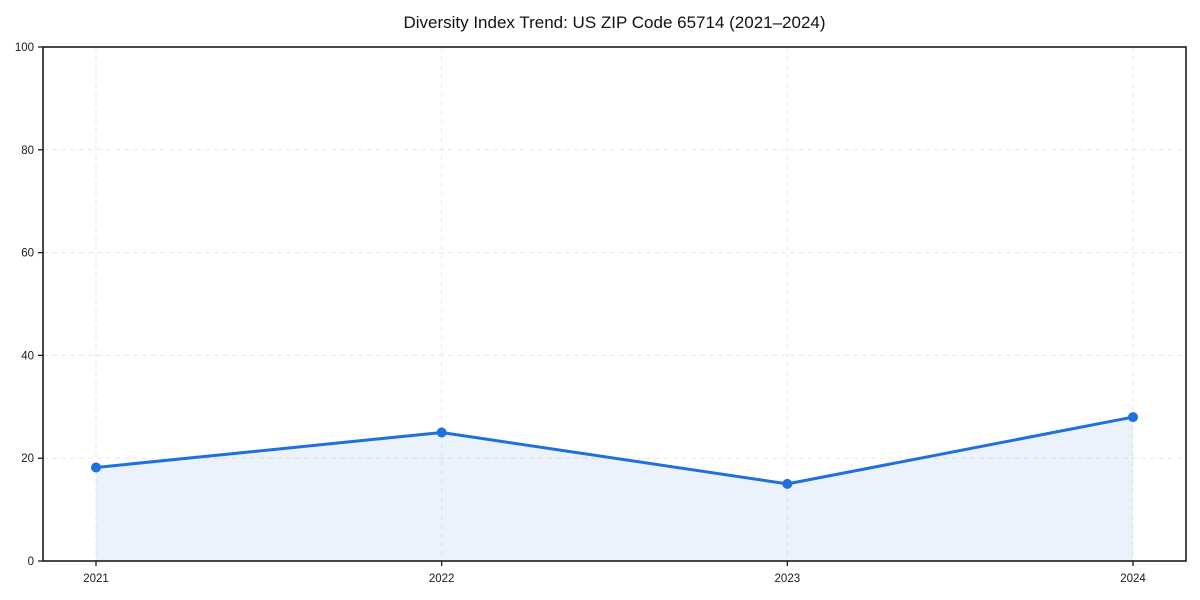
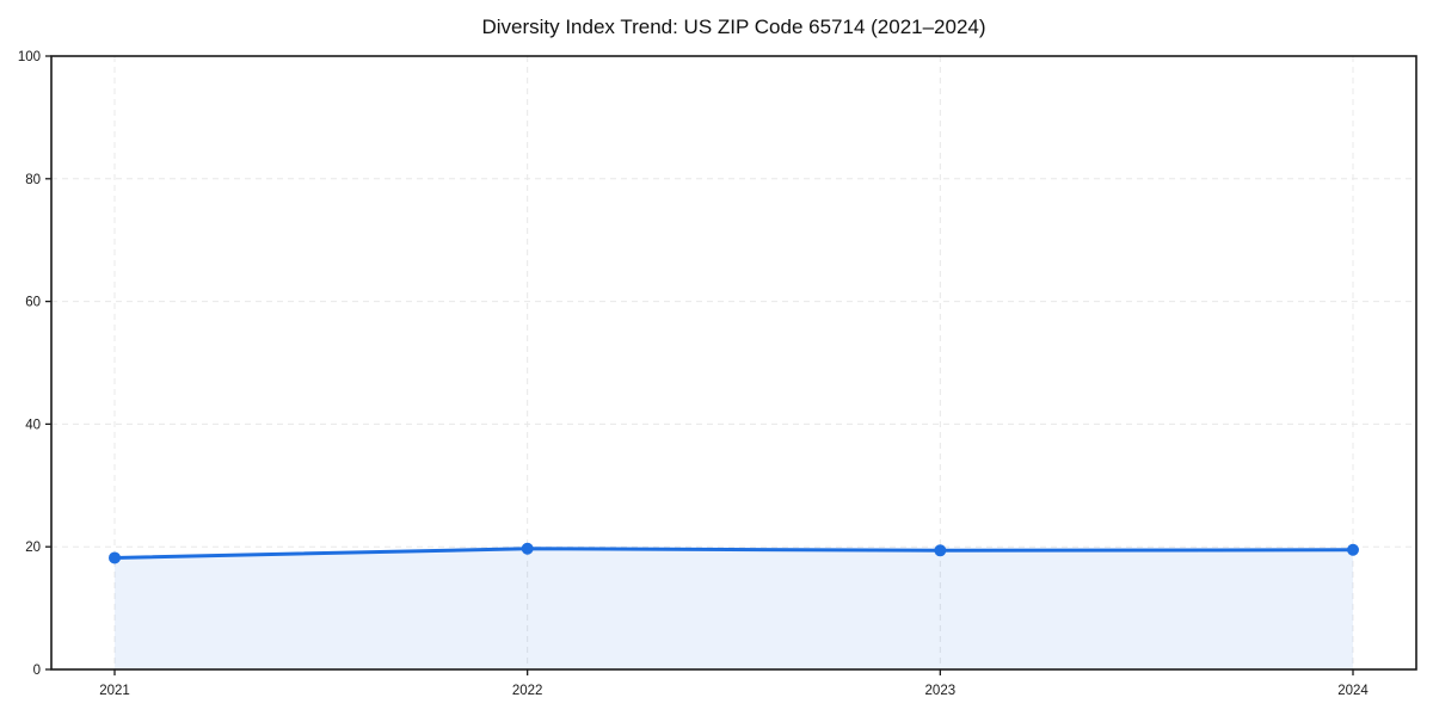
2022: 25 -> 20
2023: 15 -> 19
2024: 28 -> 20
